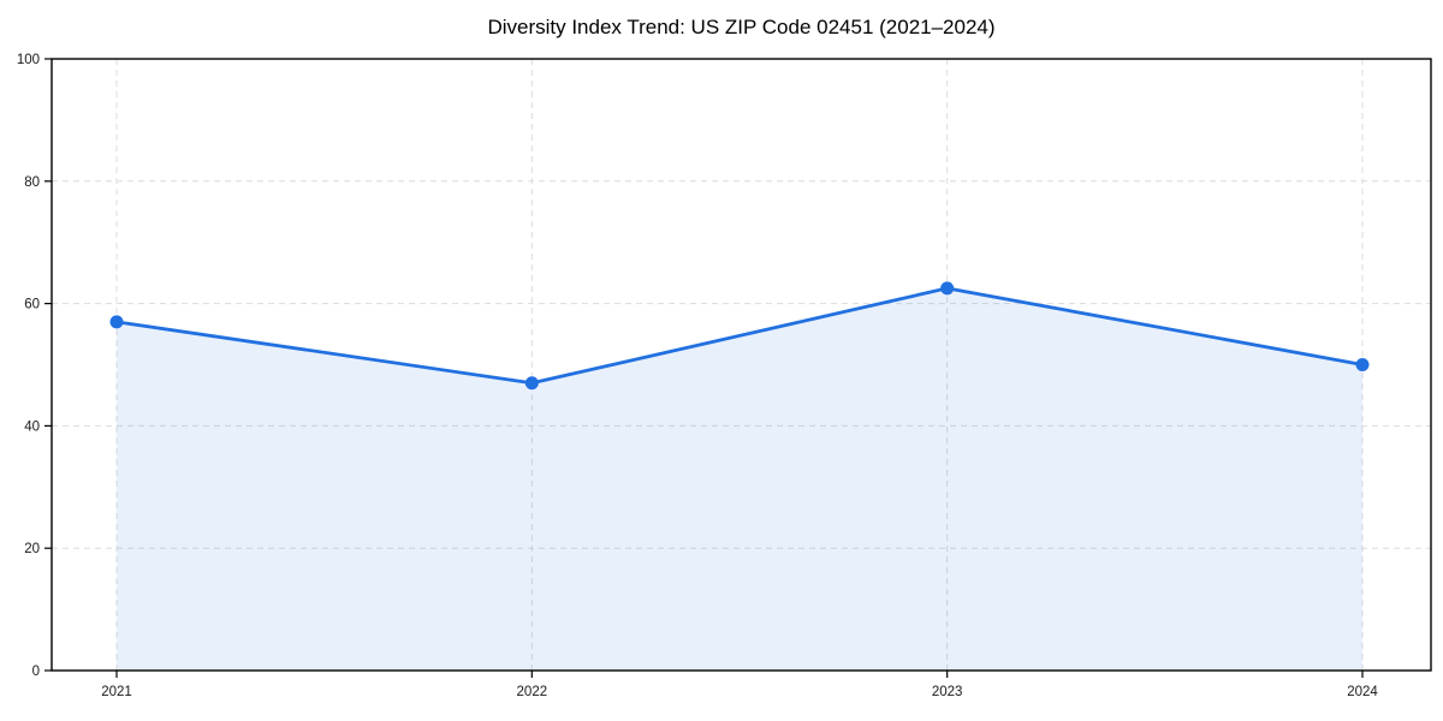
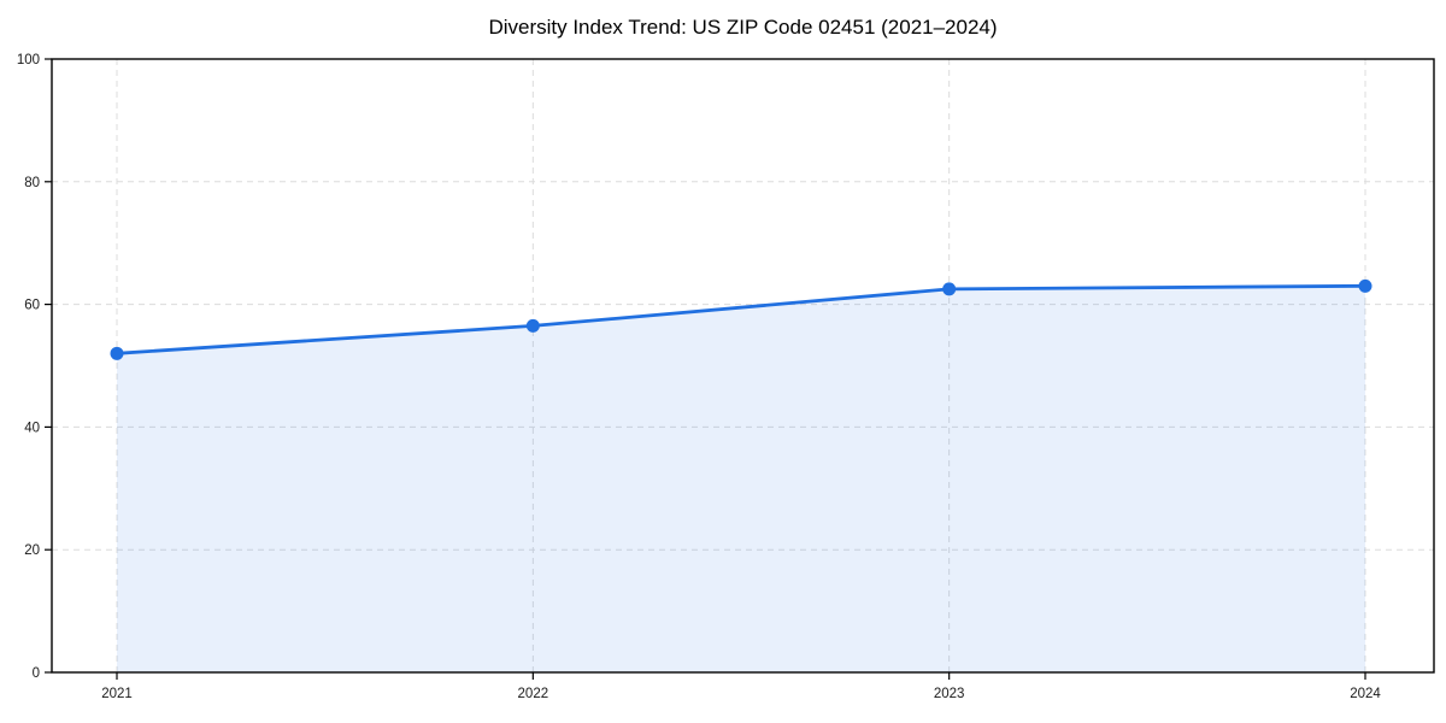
2021: 57 -> 52
2022: 47 -> 56
2024: 50 -> 63
